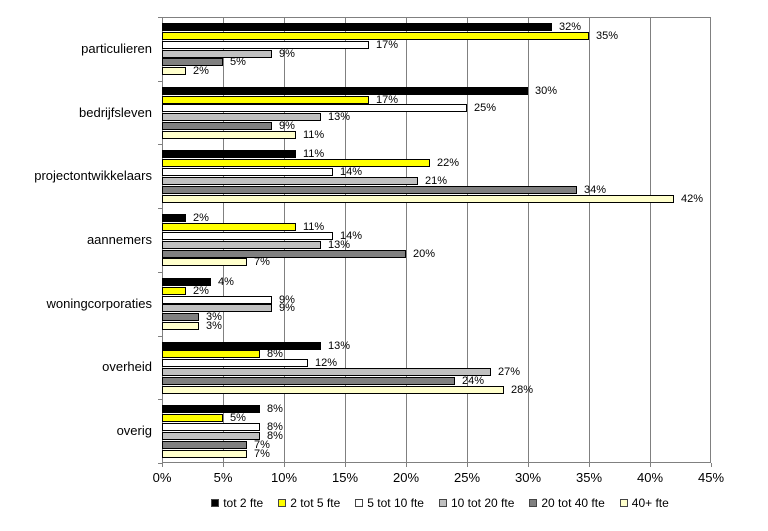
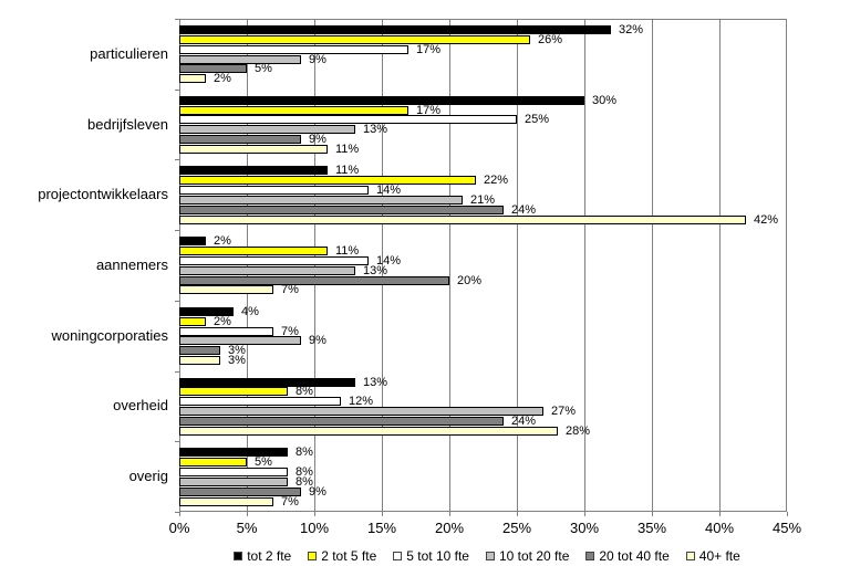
2 tot 5 fte/particulieren: 35% -> 26%
20 tot 40 fte/projectontwikkelaars: 34% -> 24%
5 tot 10 fte/woningcorporaties: 9% -> 7%
20 tot 40 fte/overig: 7% -> 9%
